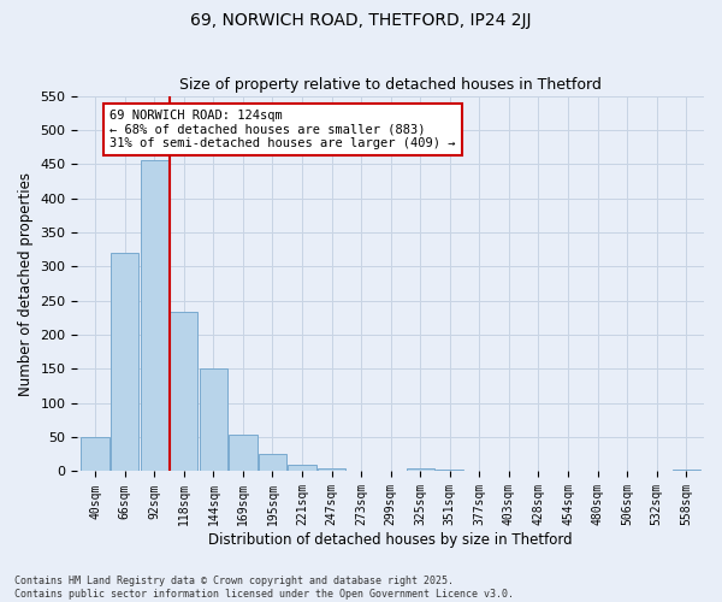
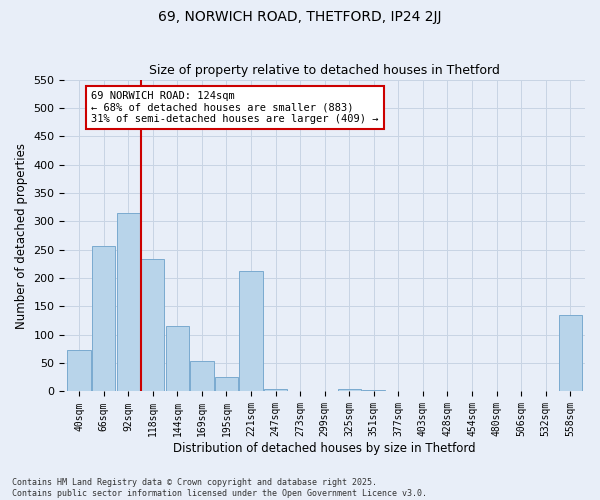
40sqm: 50 -> 74
66sqm: 320 -> 256
92sqm: 455 -> 314
144sqm: 150 -> 116
221sqm: 10 -> 212
558sqm: 2 -> 134
